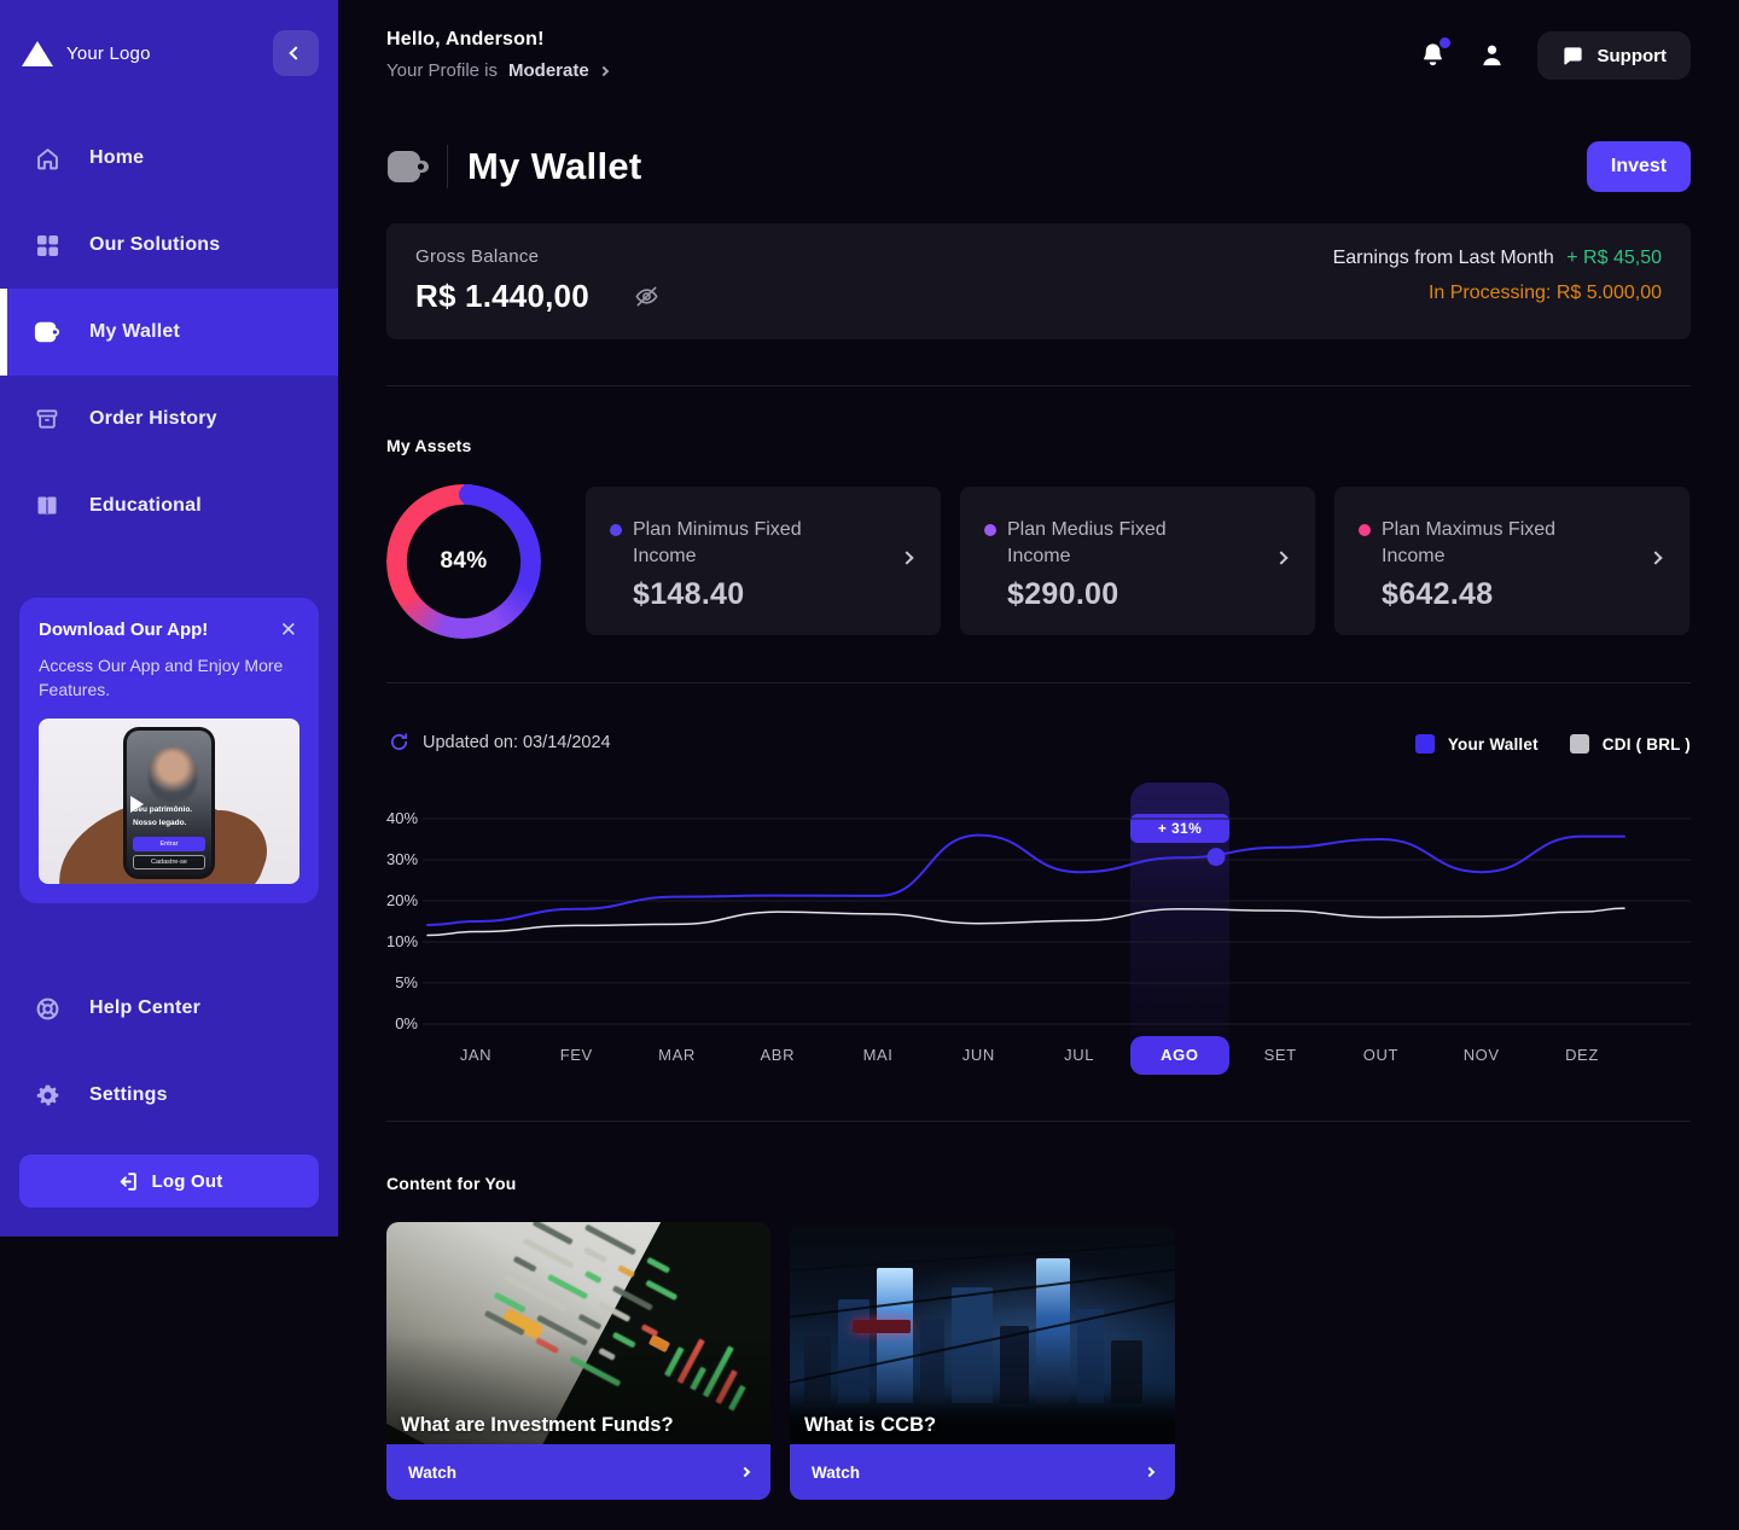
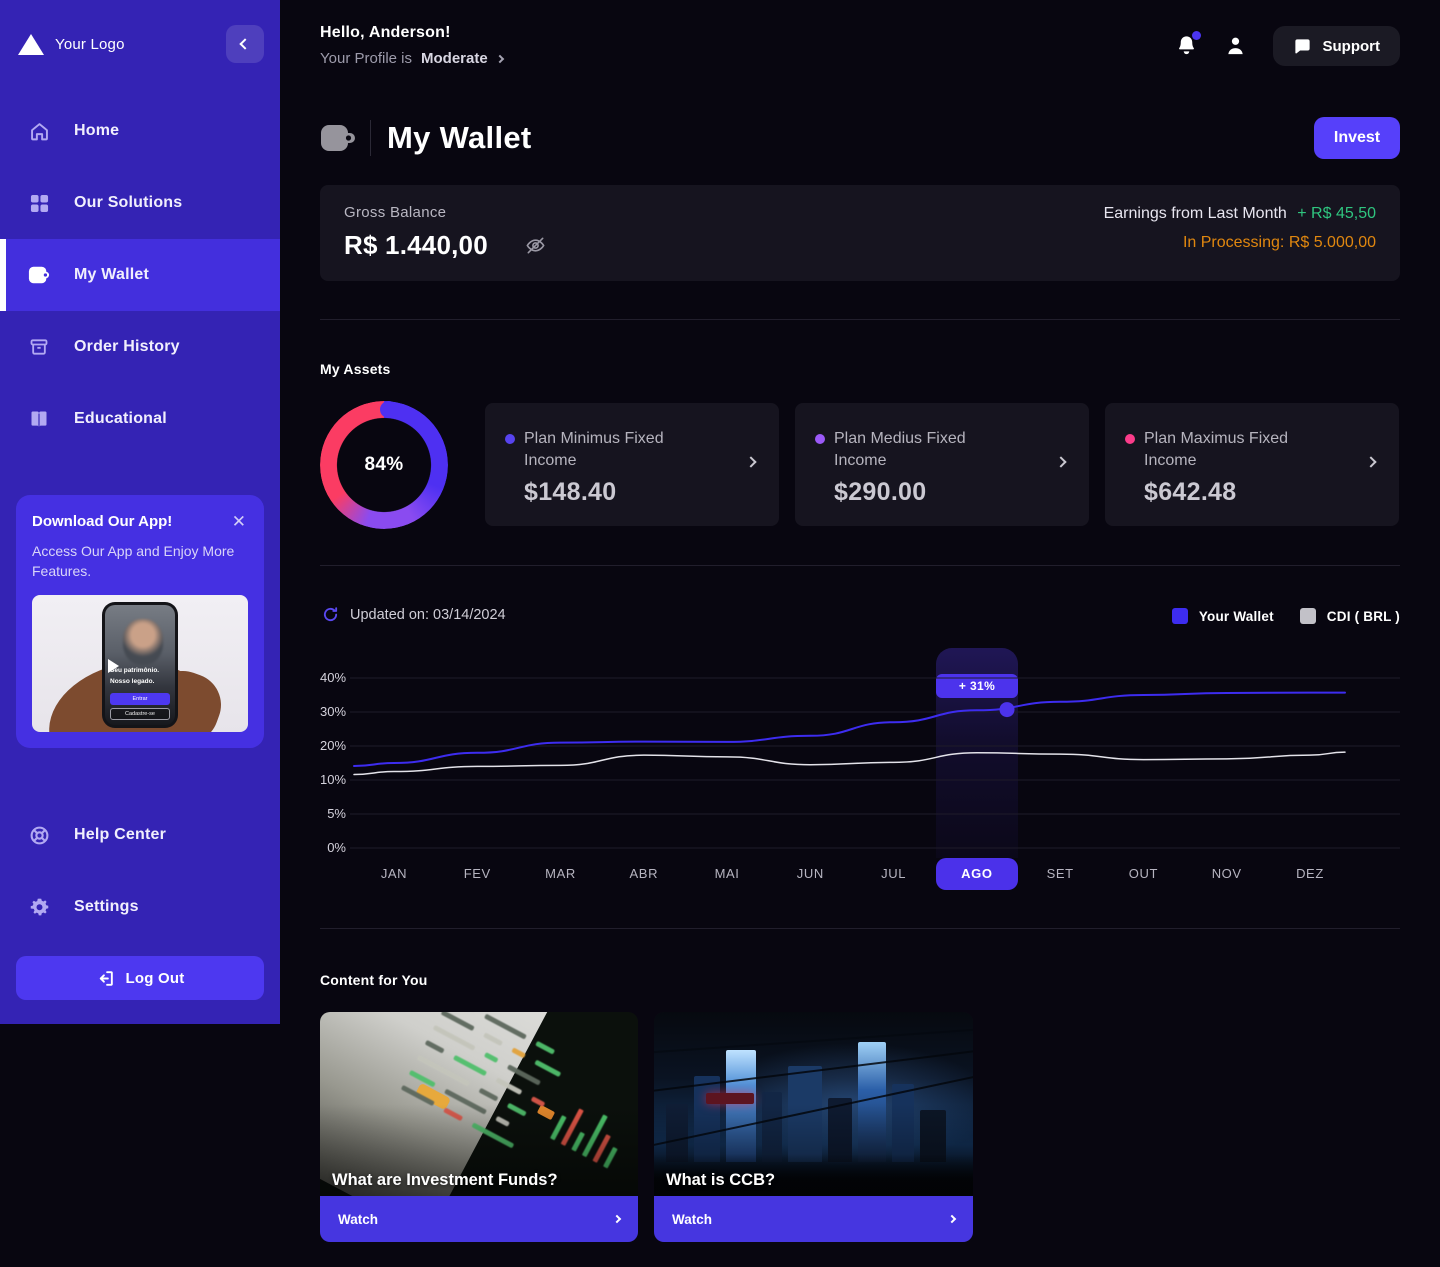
Your Wallet/JUN: 36% -> 23%
Your Wallet/NOV: 27% -> 36%
